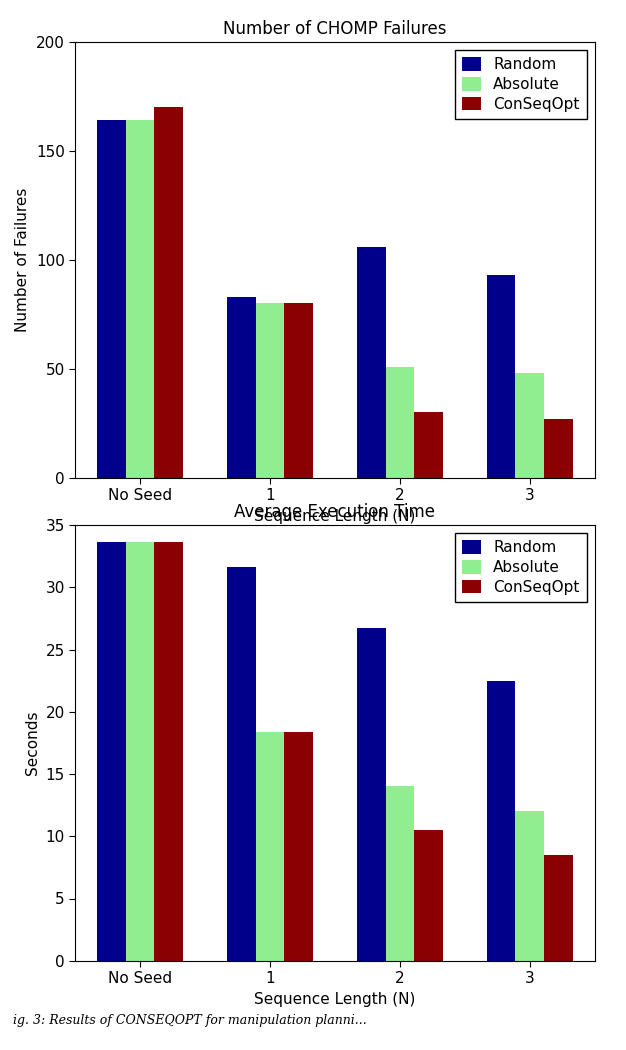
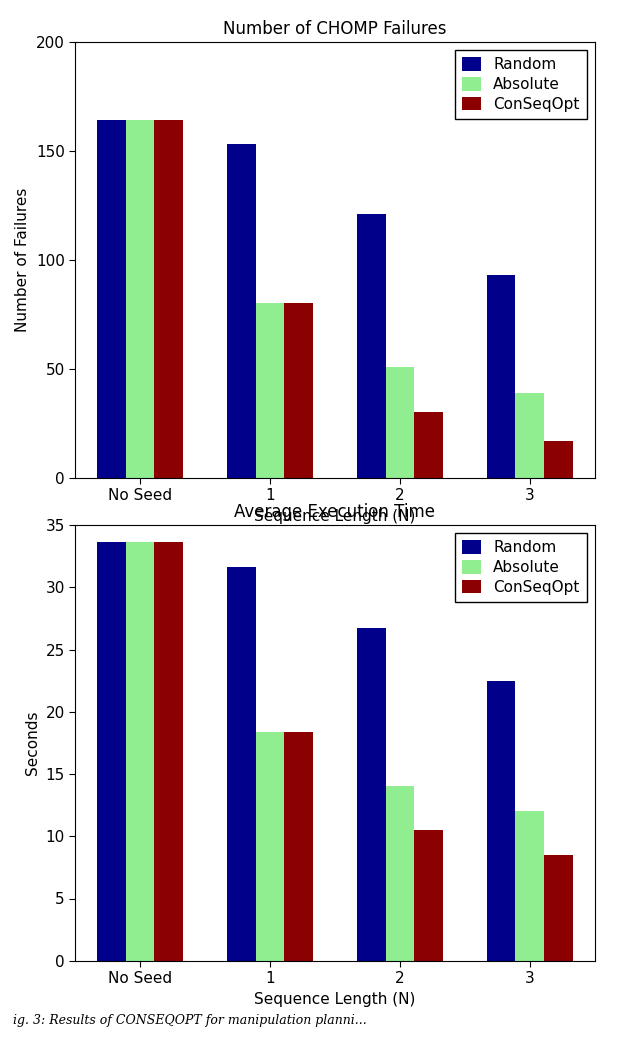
Number of CHOMP Failures/ConSeqOpt/No Seed: 170 -> 164
Number of CHOMP Failures/Random/1: 83 -> 153
Number of CHOMP Failures/Random/2: 106 -> 121
Number of CHOMP Failures/Absolute/3: 48 -> 39
Number of CHOMP Failures/ConSeqOpt/3: 27 -> 17
